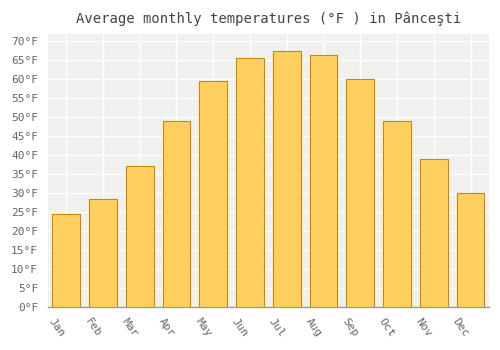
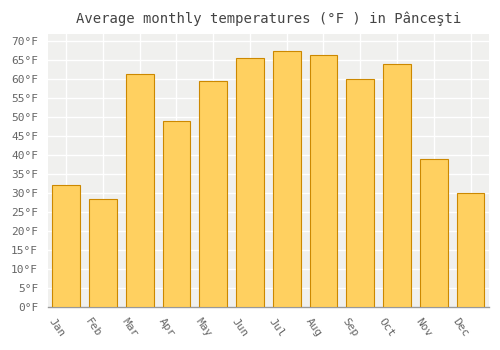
Jan: 24.5°F -> 32.0°F
Mar: 37.0°F -> 61.5°F
Oct: 49.0°F -> 64.0°F
